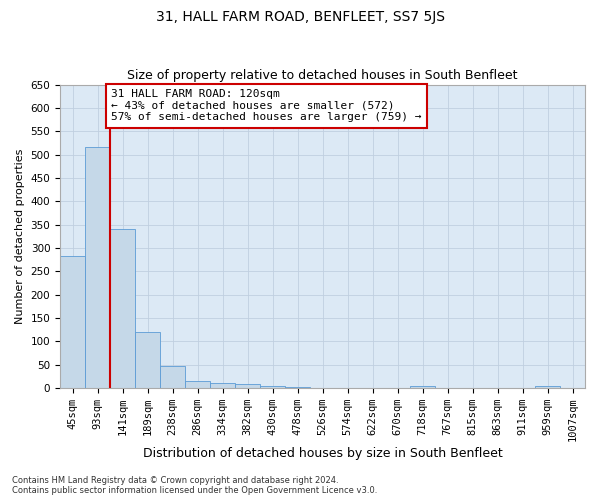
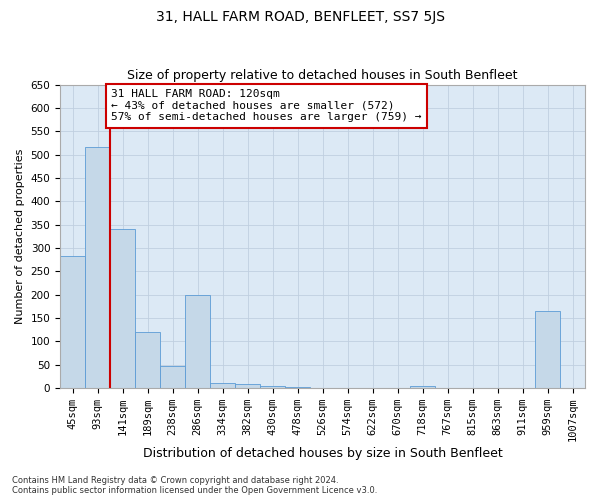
286sqm: 15 -> 200
959sqm: 5 -> 165
